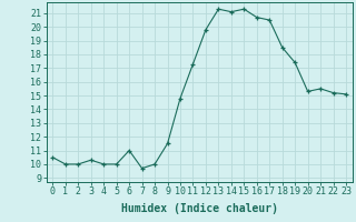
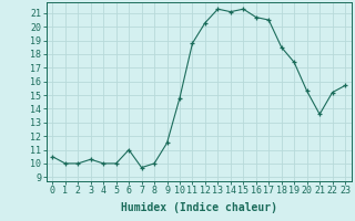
11: 17.3 -> 18.8
12: 19.8 -> 20.3
21: 15.5 -> 13.6
23: 15.1 -> 15.7
